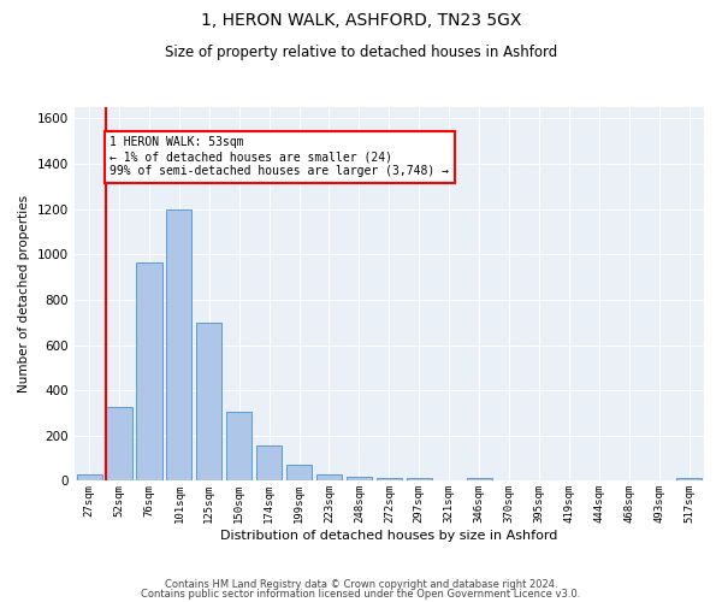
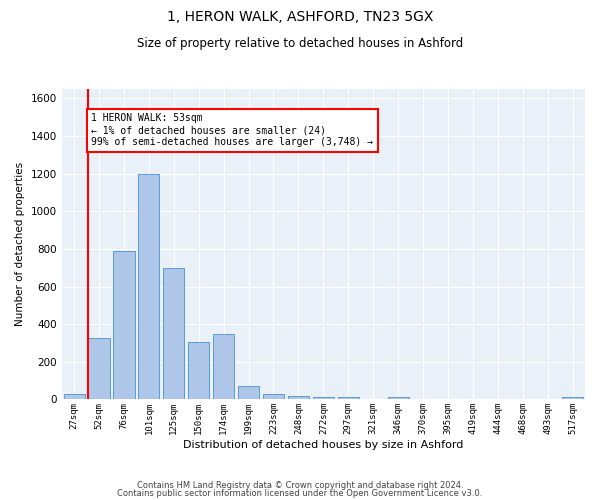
76sqm: 960 -> 790
174sqm: 160 -> 350
